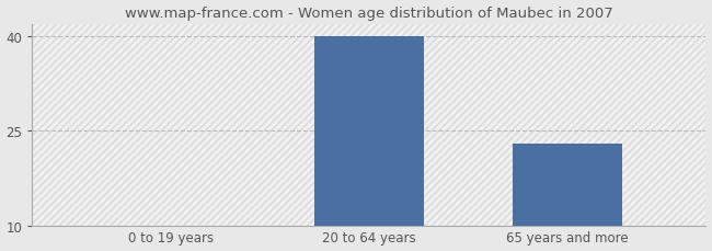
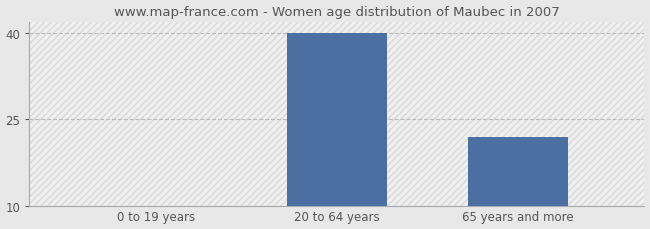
65 years and more: 23 -> 22
